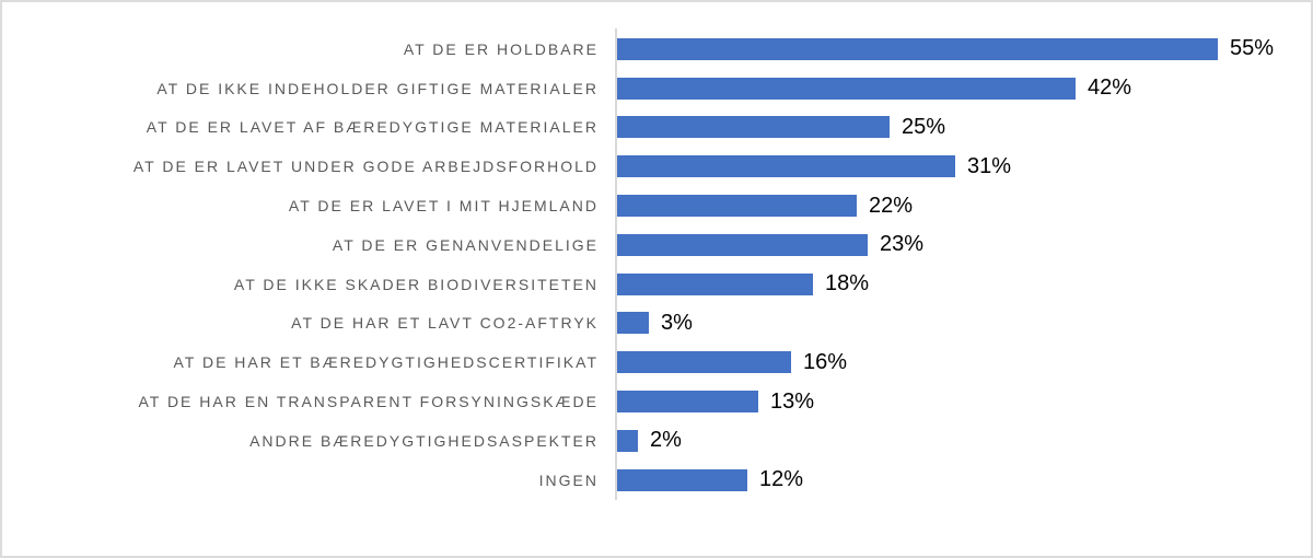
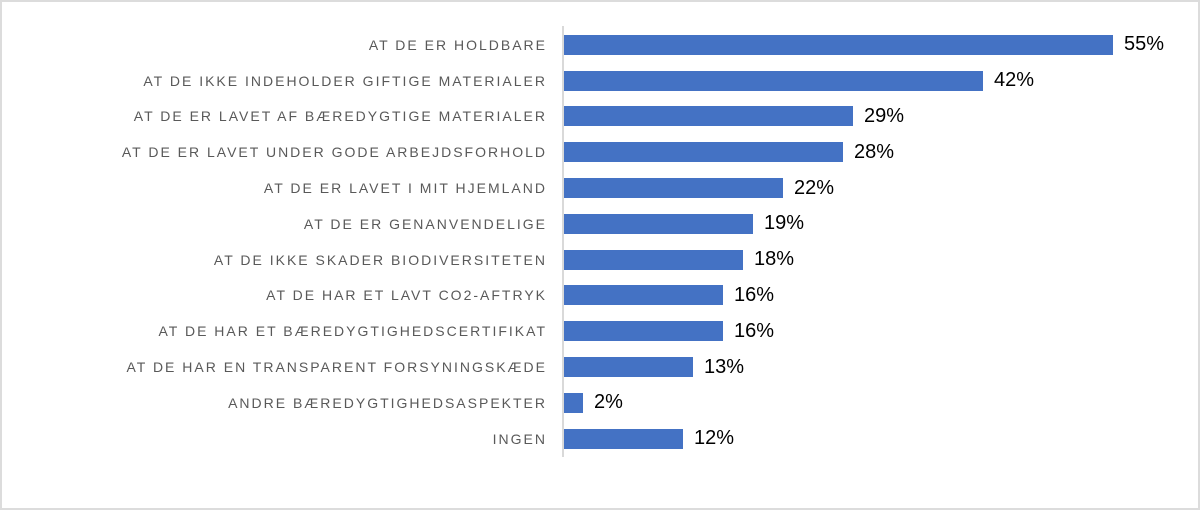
AT DE ER LAVET AF BÆREDYGTIGE MATERIALER: 25% -> 29%
AT DE ER LAVET UNDER GODE ARBEJDSFORHOLD: 31% -> 28%
AT DE ER GENANVENDELIGE: 23% -> 19%
AT DE HAR ET LAVT CO2-AFTRYK: 3% -> 16%
